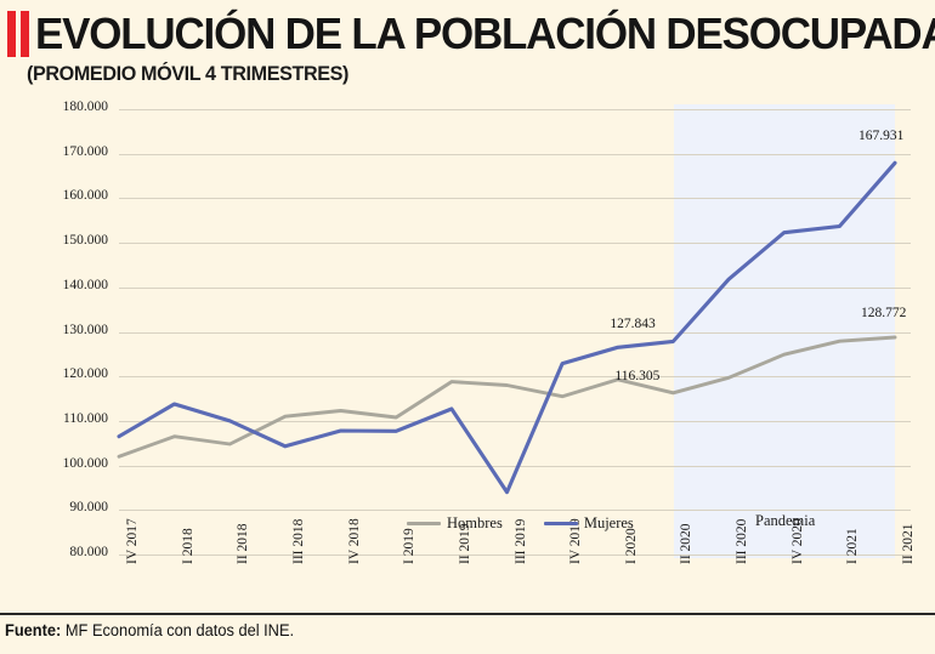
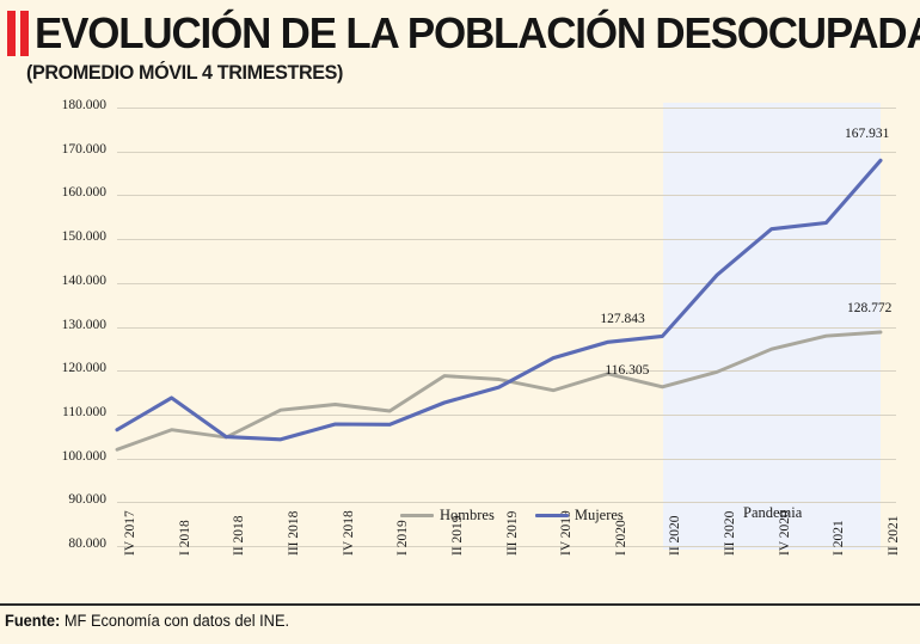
Mujeres/II 2018: 110000 -> 105000
Mujeres/III 2019: 94000 -> 116000
